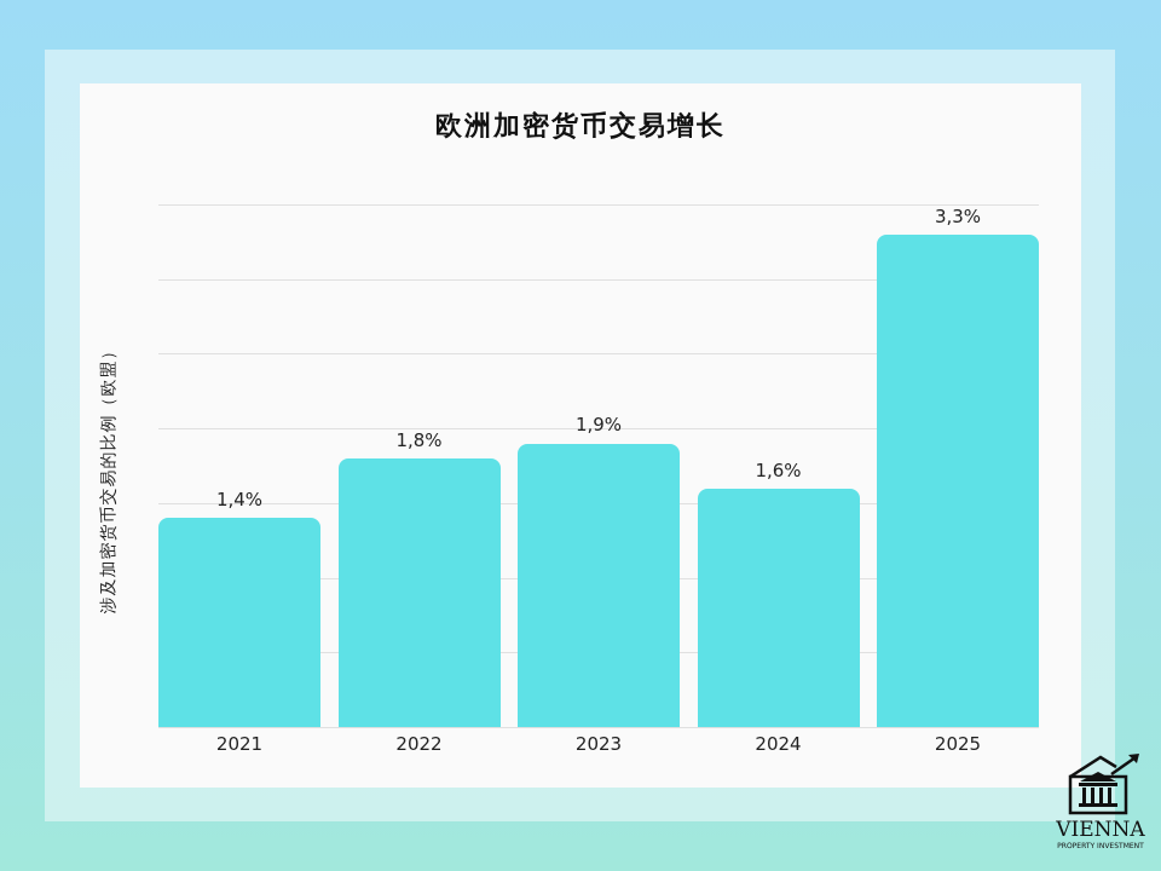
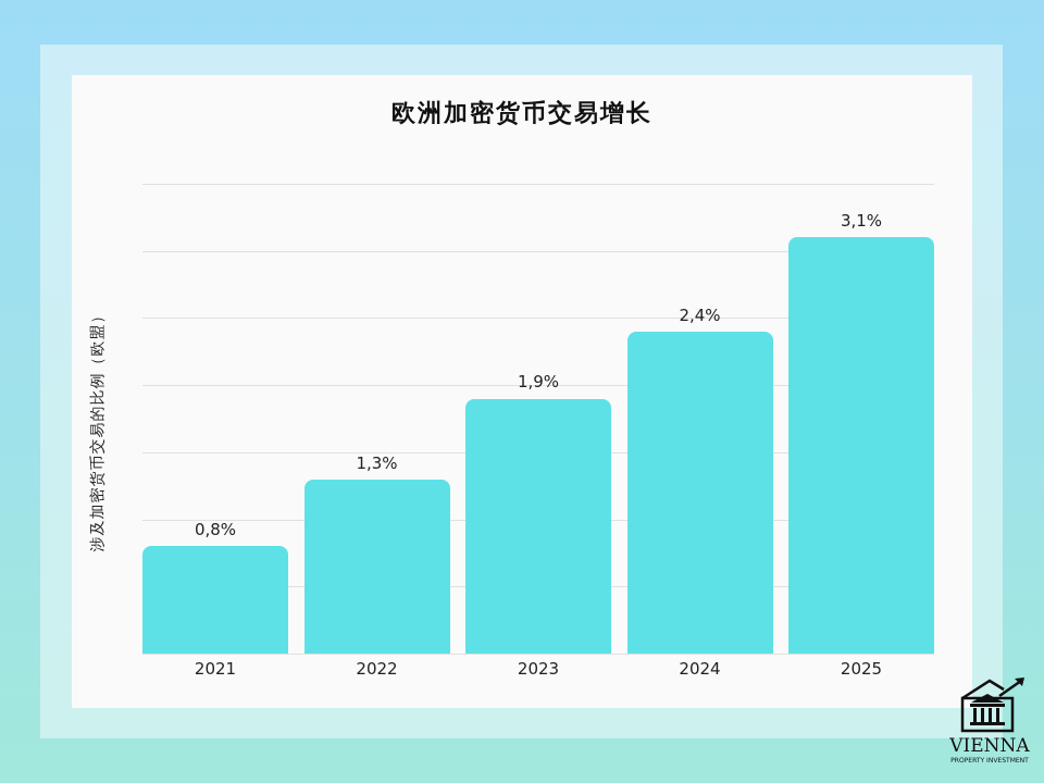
2021: 1,4% -> 0,8%
2022: 1,8% -> 1,3%
2024: 1,6% -> 2,4%
2025: 3,3% -> 3,1%
